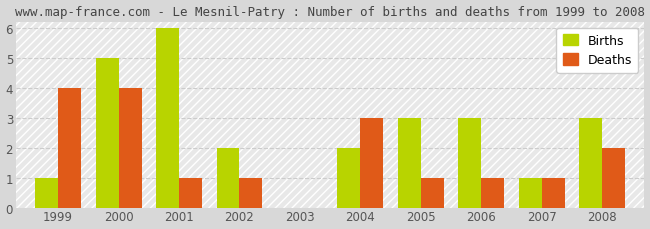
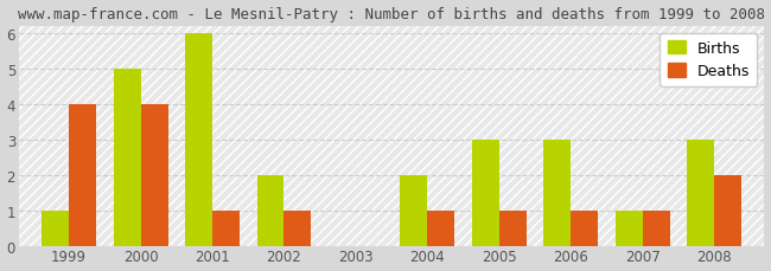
Deaths/2004: 3 -> 1
